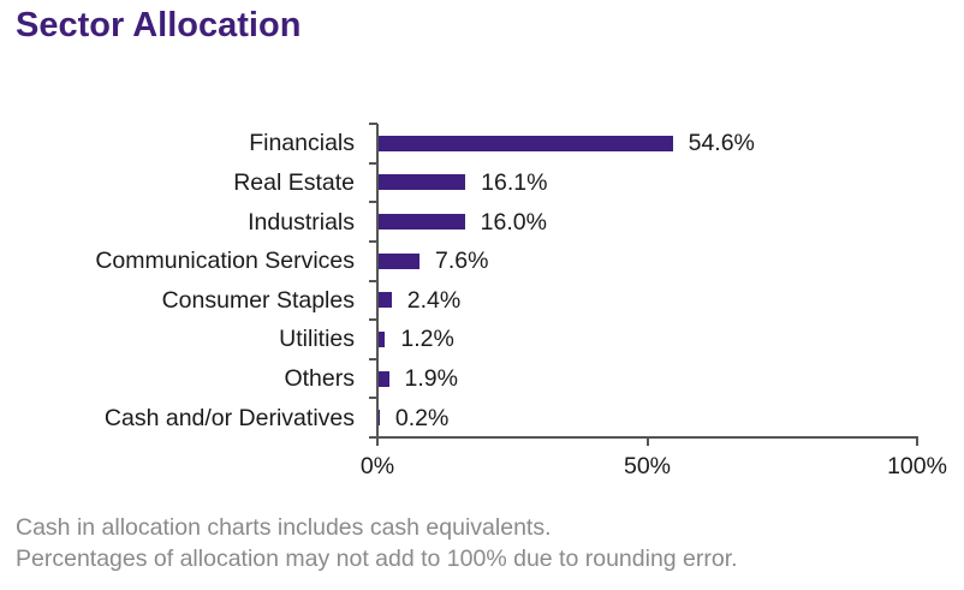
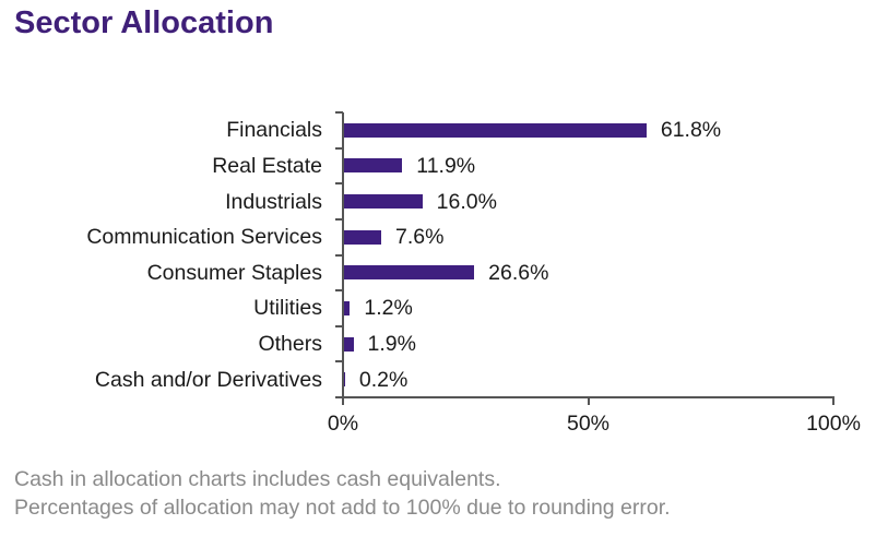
Financials: 54.6% -> 61.8%
Real Estate: 16.1% -> 11.9%
Consumer Staples: 2.4% -> 26.6%
